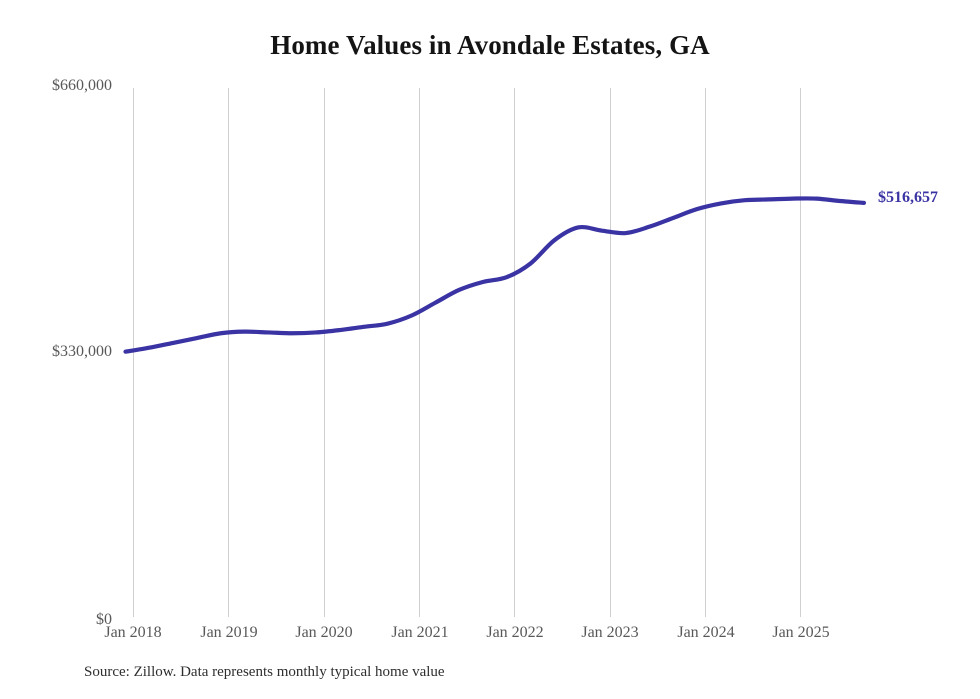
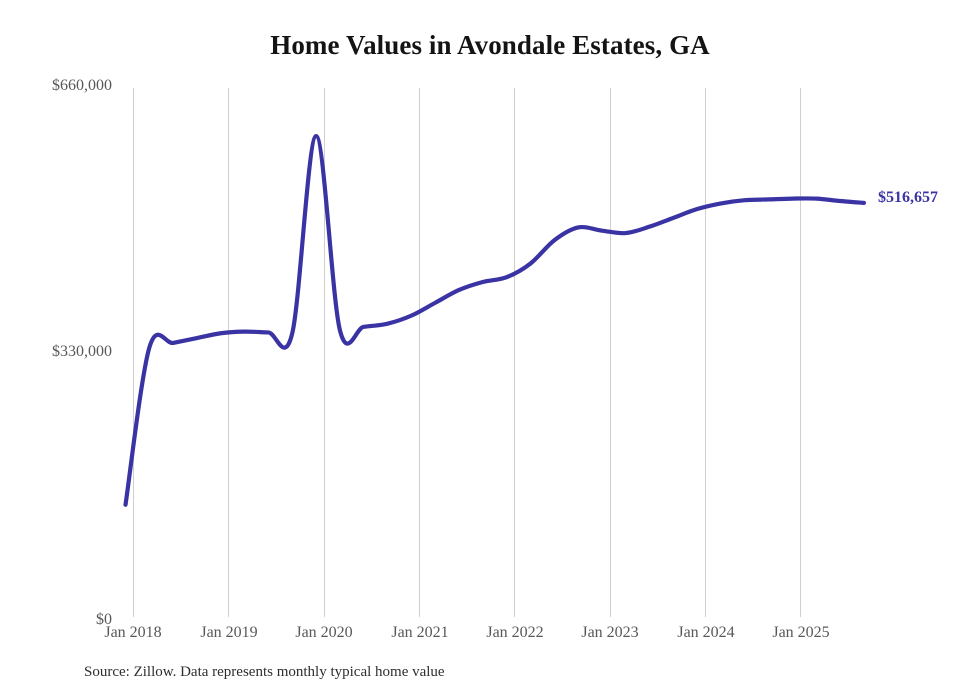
Jan 2018: $330000 -> $140000
Jan 2020: $360000 -> $600000
